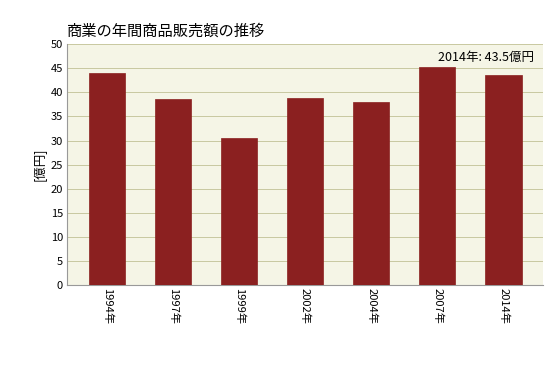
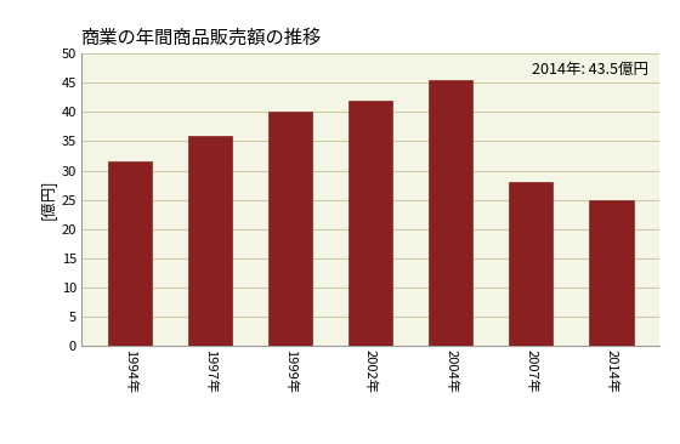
1994年: 44.0 -> 31.5
1997年: 38.5 -> 36.0
1999年: 30.5 -> 40.0
2002年: 38.8 -> 42.0
2004年: 38.0 -> 45.5
2007年: 45.2 -> 28.0
2014年: 43.5 -> 25.0
